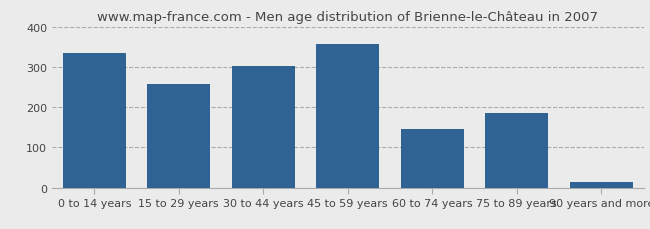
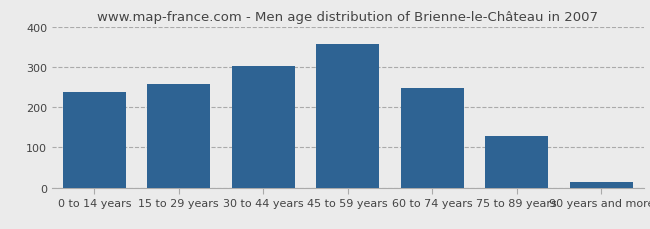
0 to 14 years: 335 -> 238
60 to 74 years: 145 -> 248
75 to 89 years: 185 -> 127
